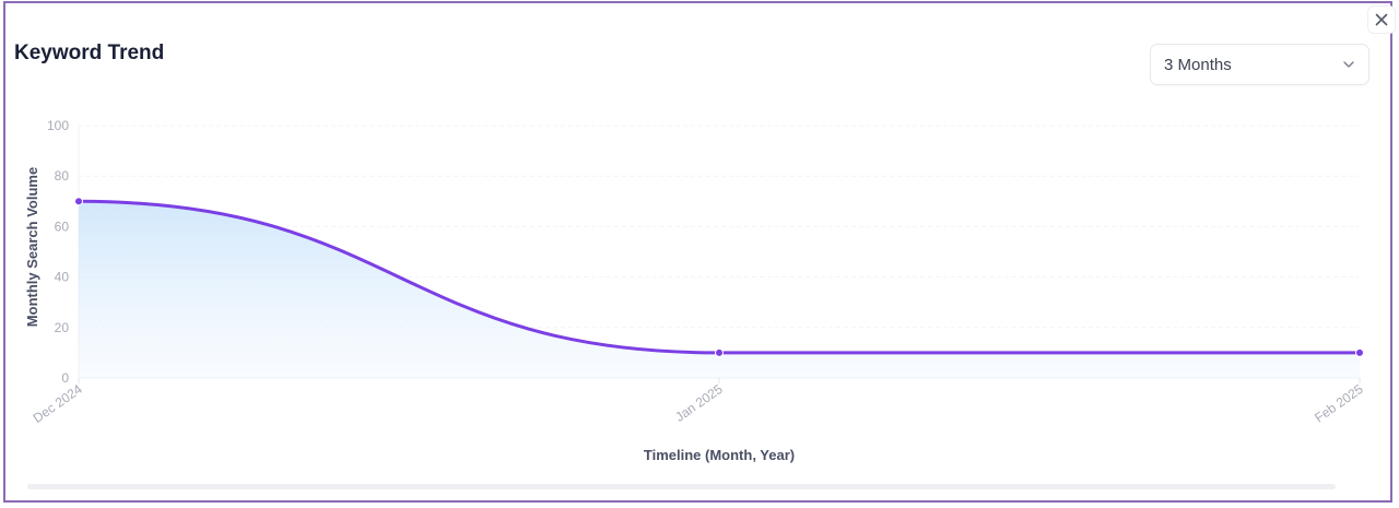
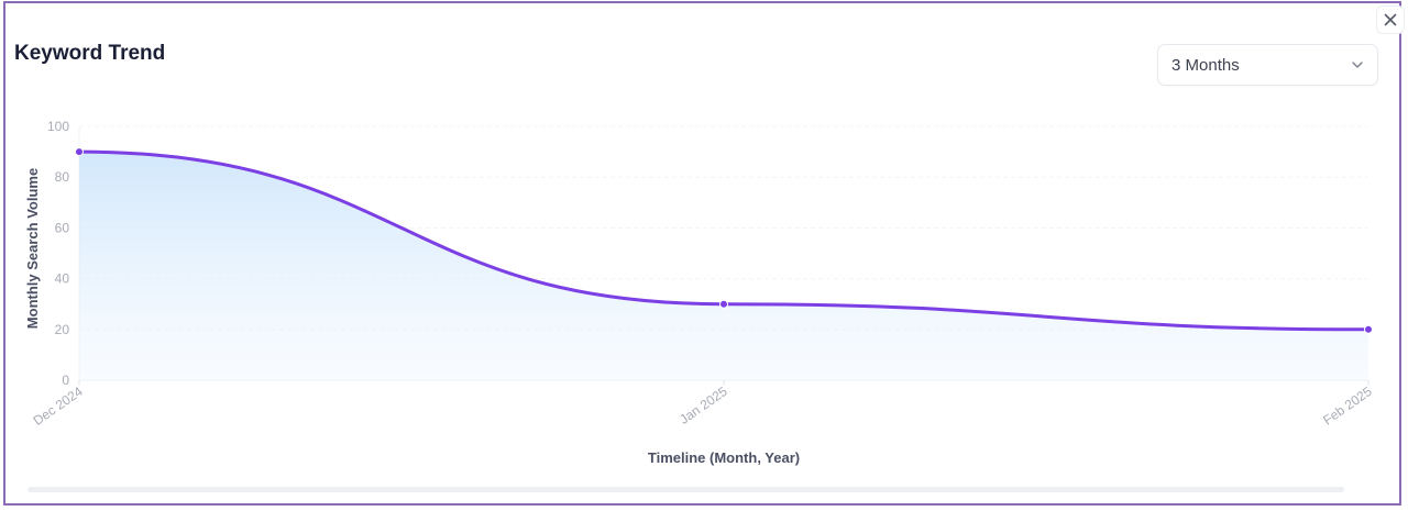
Dec 2024: 70 -> 90
Jan 2025: 10 -> 30
Feb 2025: 10 -> 20
